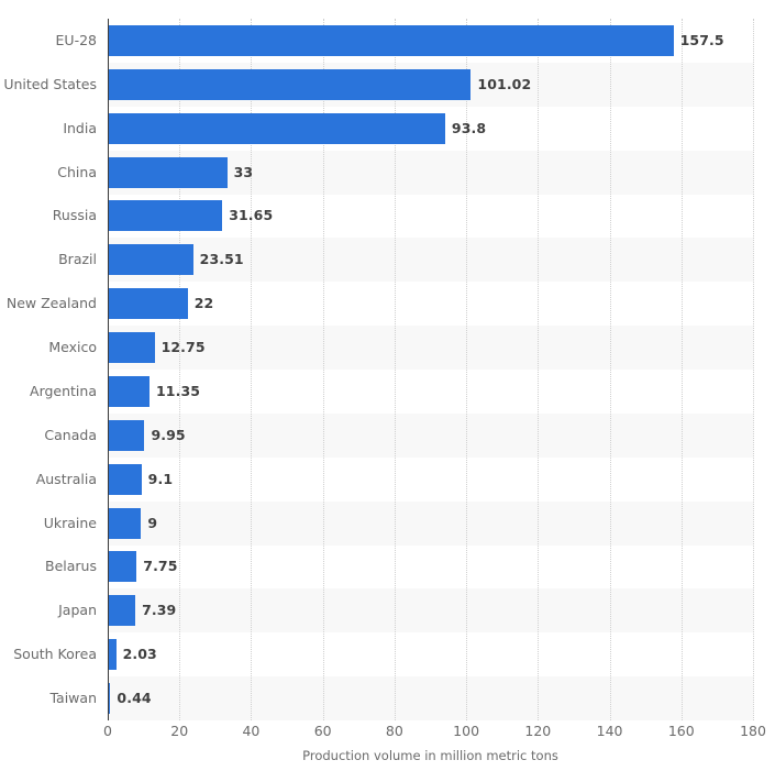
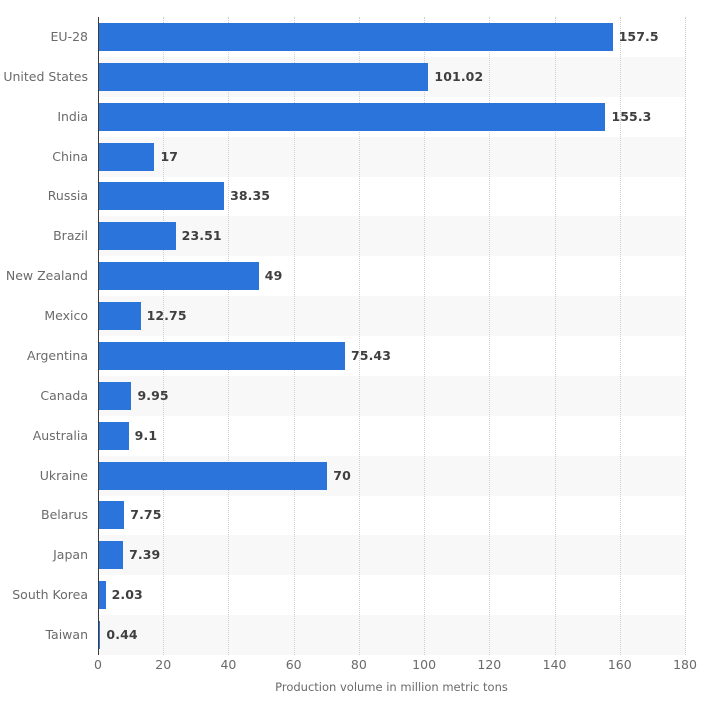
India: 93.8 -> 155.3
China: 33 -> 17
Russia: 31.65 -> 38.35
New Zealand: 22 -> 49
Argentina: 11.35 -> 75.43
Ukraine: 9 -> 70
